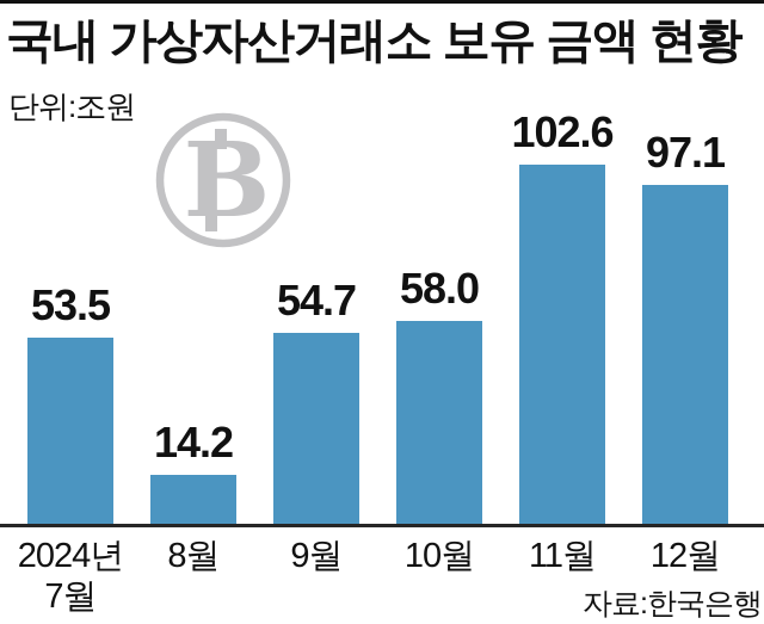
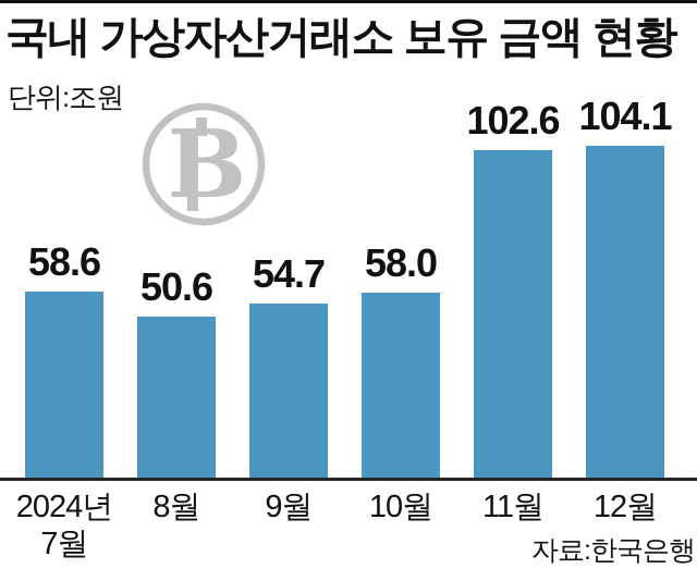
2024년 7월: 53.5 -> 58.6
8월: 14.2 -> 50.6
12월: 97.1 -> 104.1
